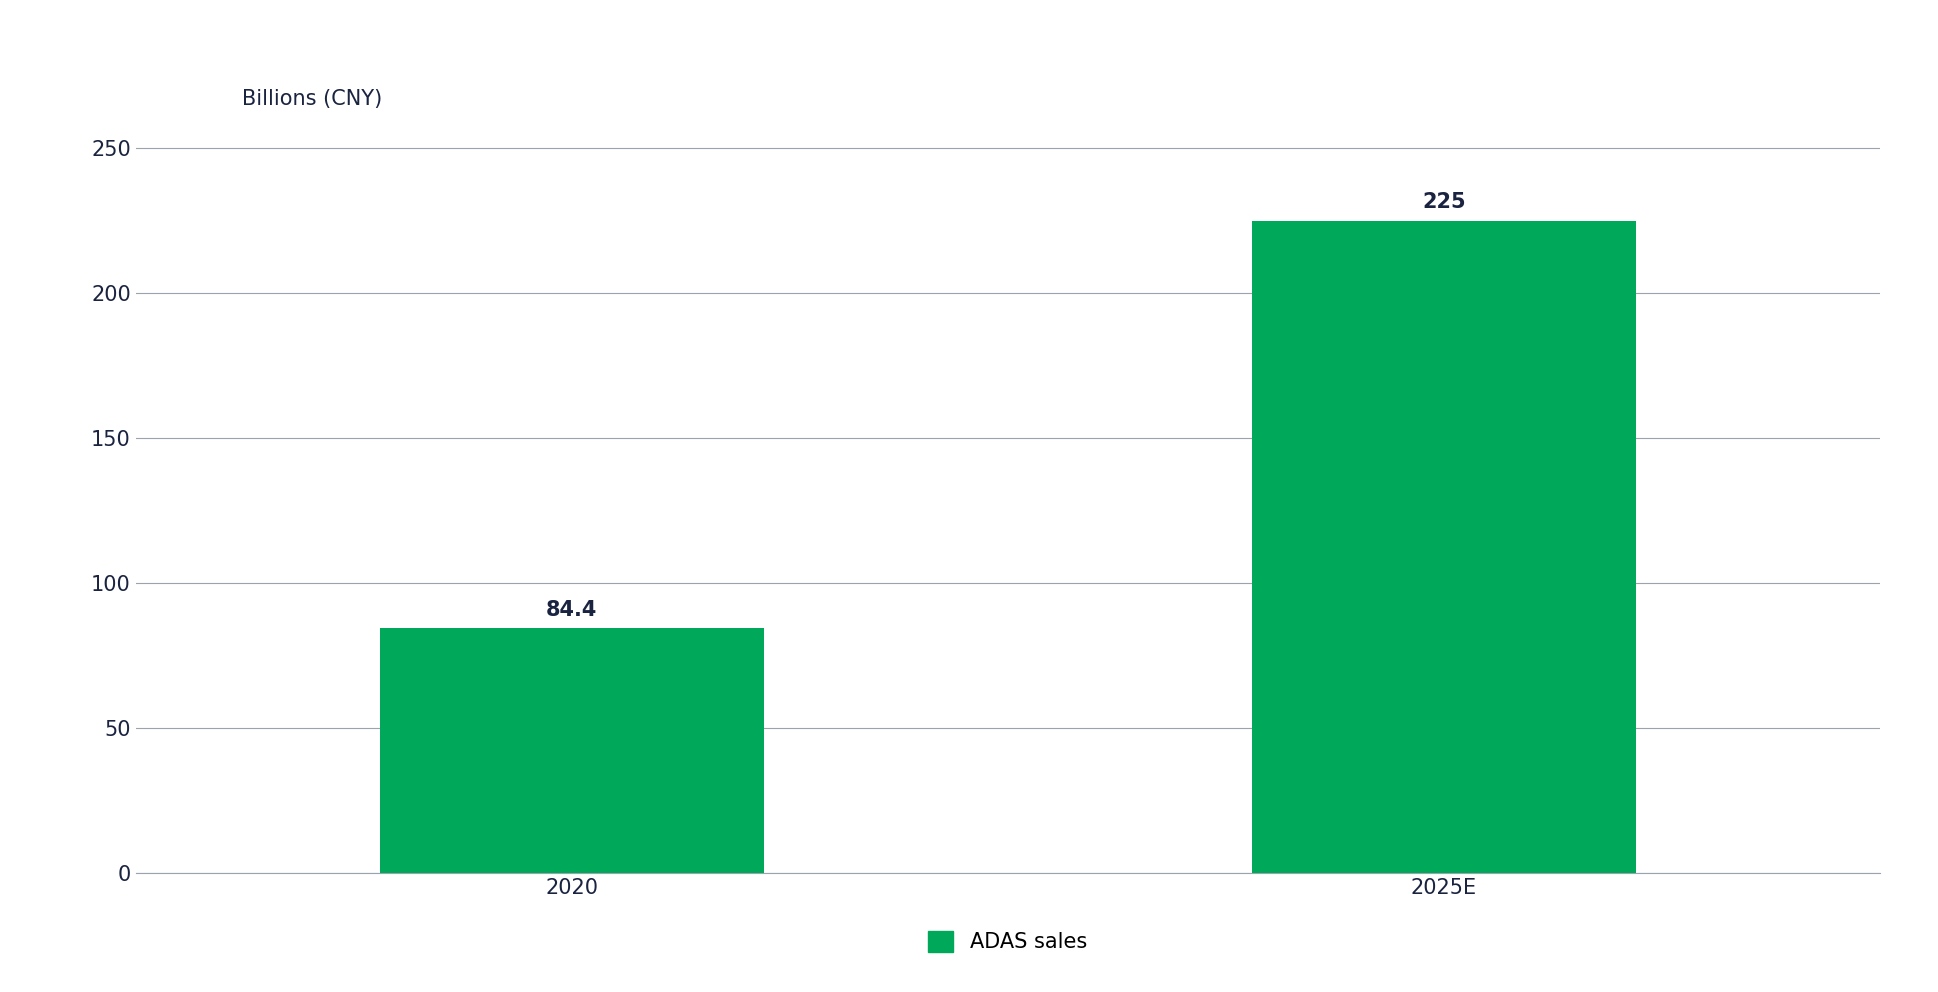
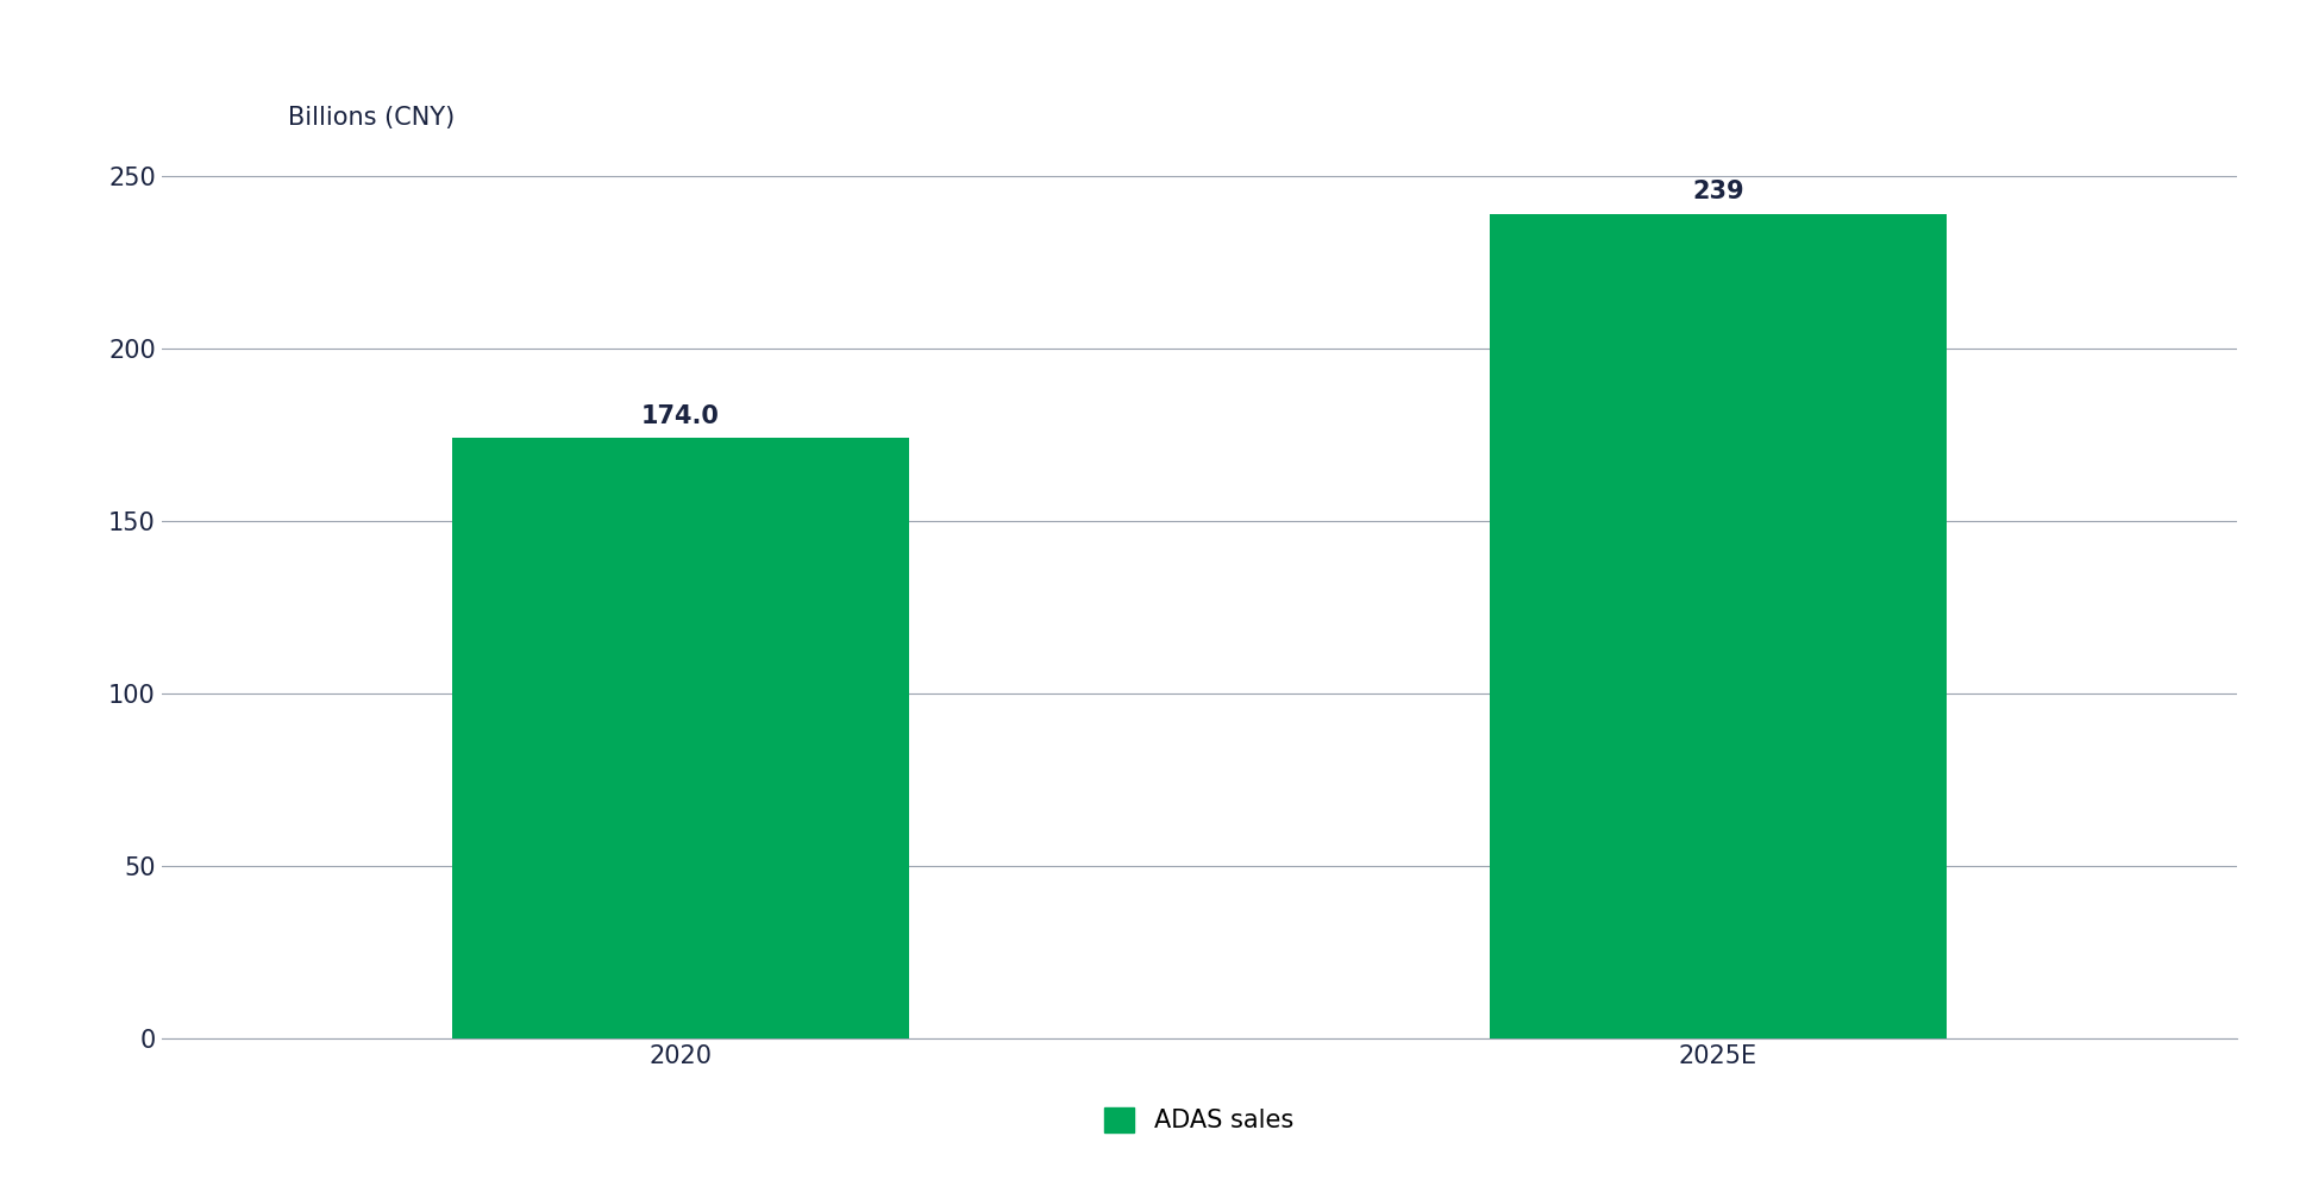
2020: 84.4 -> 174.0
2025E: 225 -> 239
